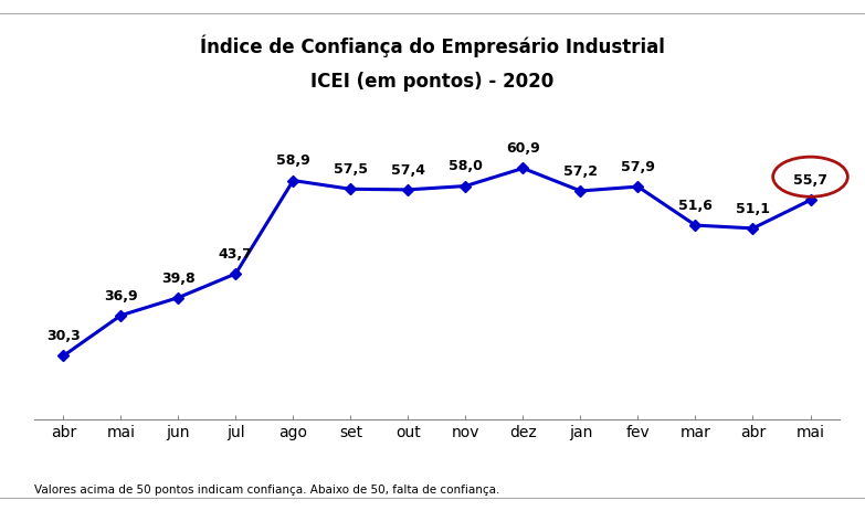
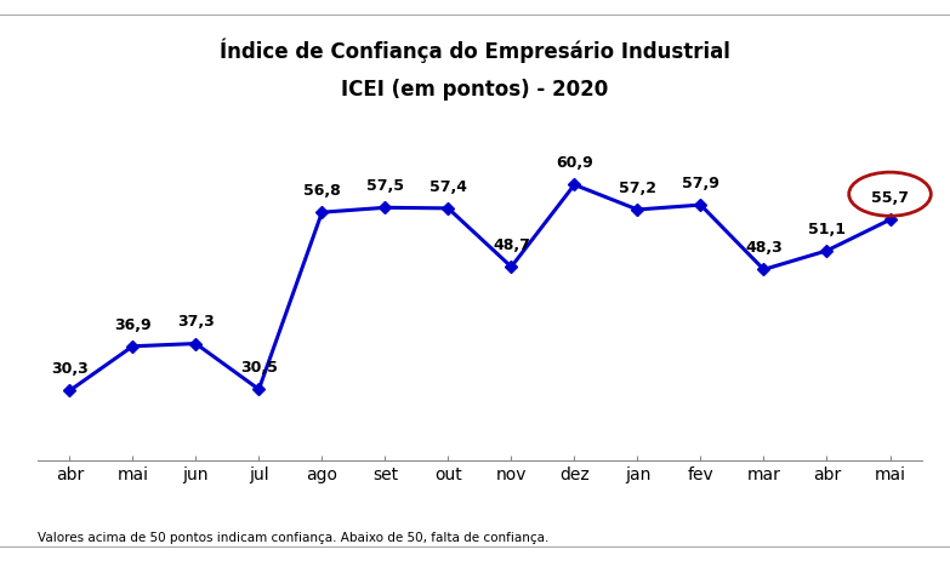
jun: 39,8 -> 37,3
jul: 43,7 -> 30,5
ago: 58,9 -> 56,8
nov: 58,0 -> 48,7
mar: 51,6 -> 48,3
